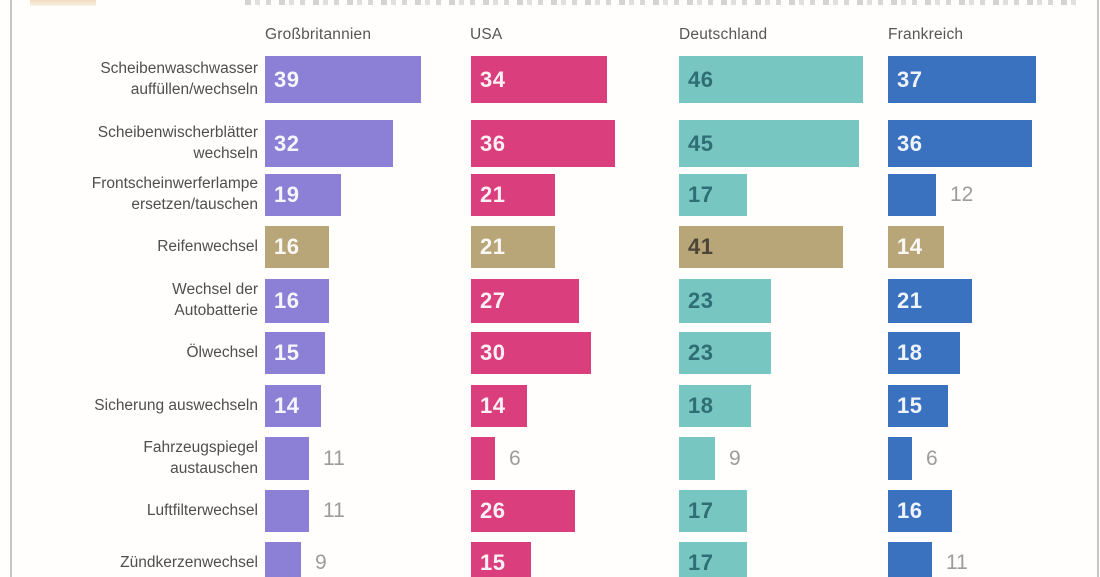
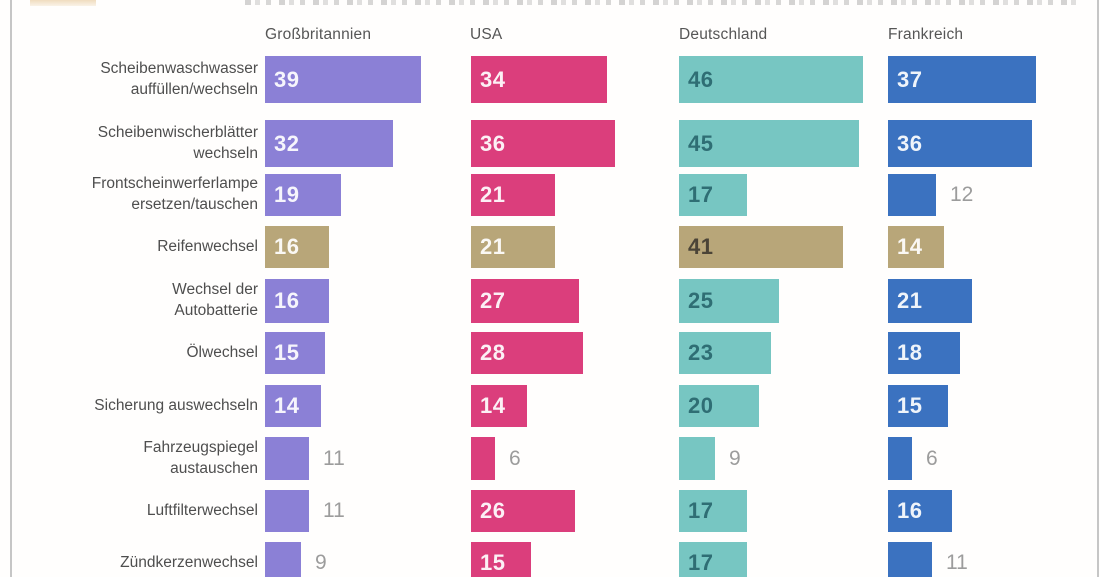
Deutschland/Wechsel der Autobatterie: 23 -> 25
USA/Ölwechsel: 30 -> 28
Deutschland/Sicherung auswechseln: 18 -> 20
